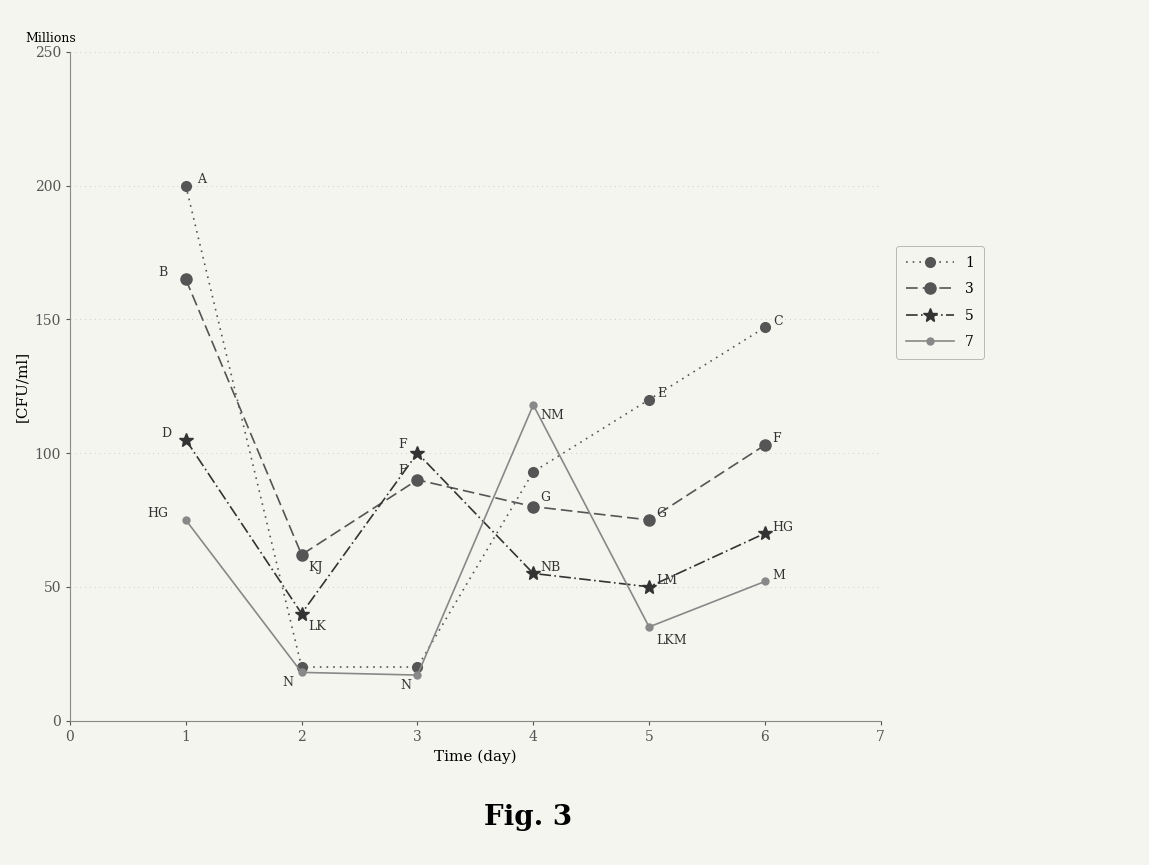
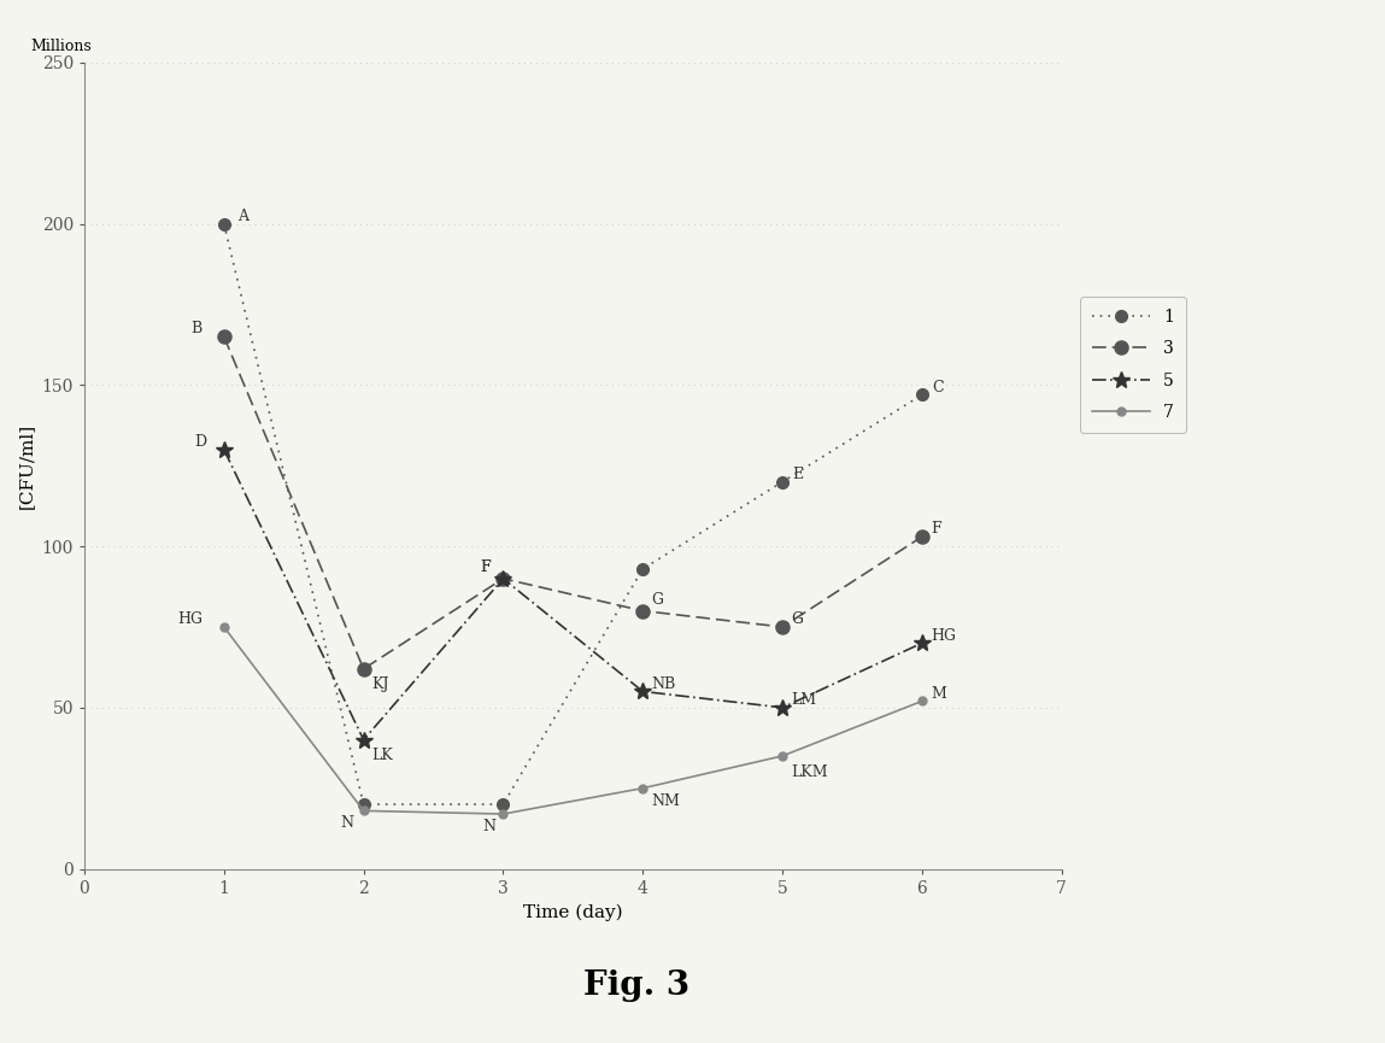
5/1: 105 -> 130
5/3: 100 -> 90
7/4: 118 -> 25
